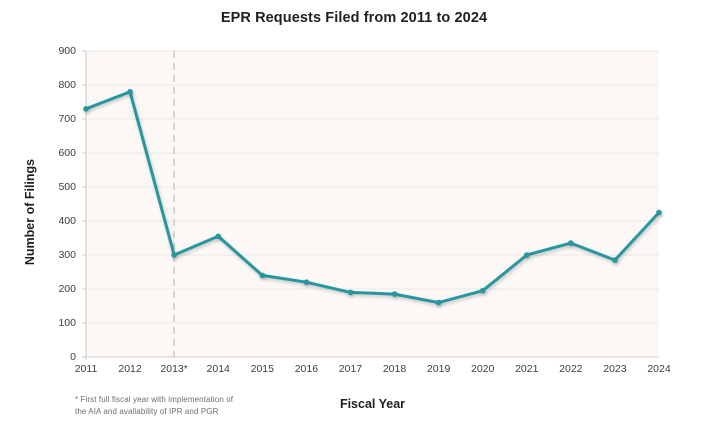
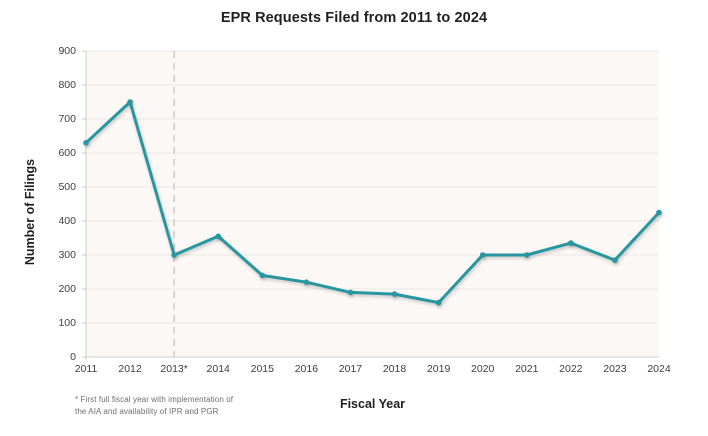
2011: 730 -> 630
2012: 780 -> 750
2020: 200 -> 300
